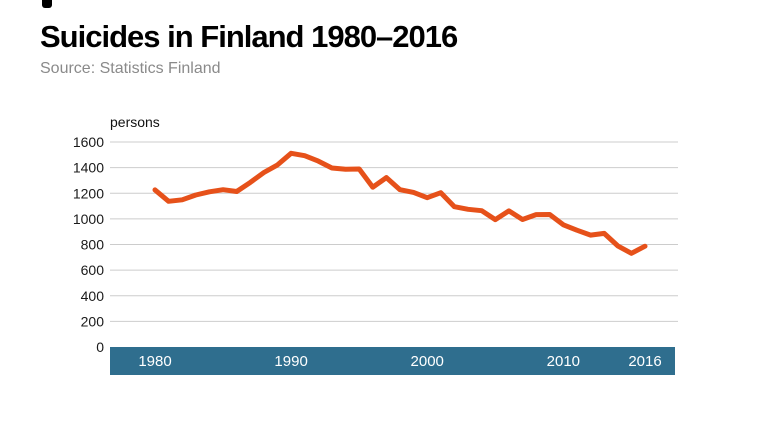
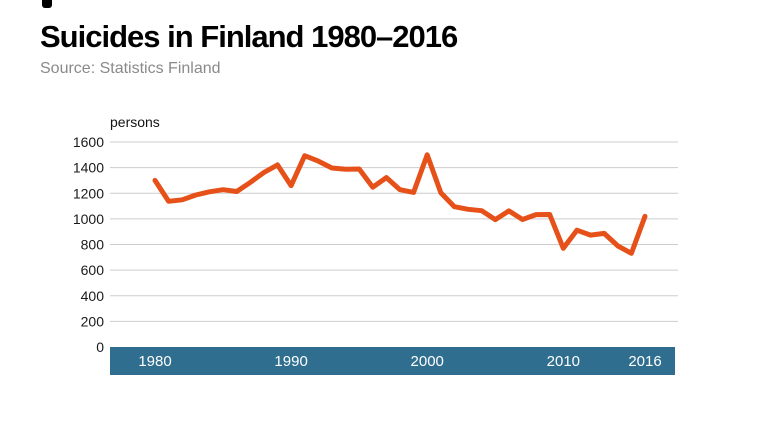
1980: 1230 -> 1300
1990: 1510 -> 1260
2000: 1160 -> 1500
2010: 950 -> 770
2016: 790 -> 1020
